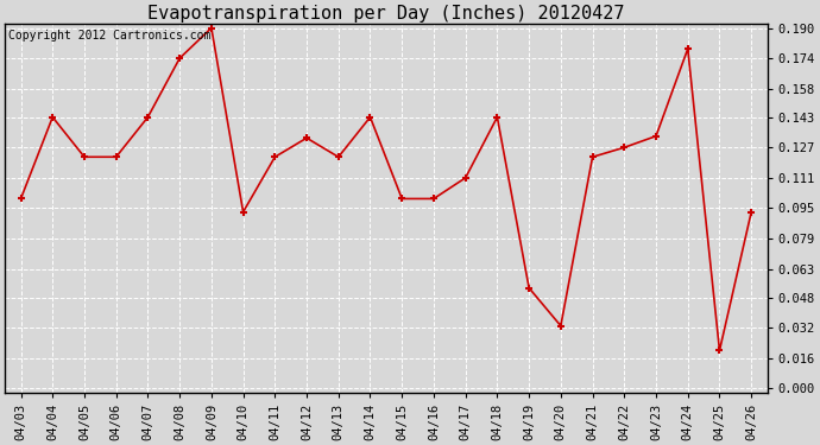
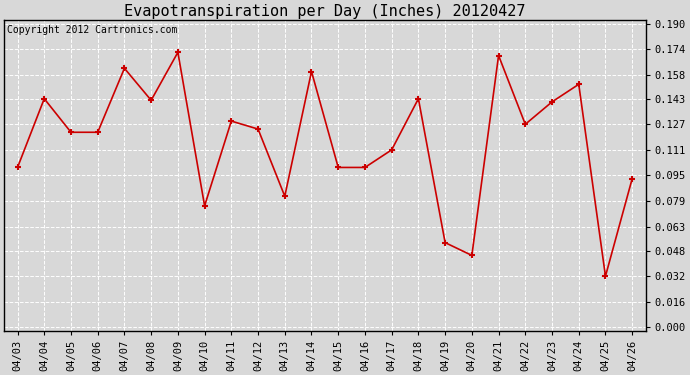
04/07: 0.143 -> 0.162
04/08: 0.174 -> 0.142
04/09: 0.190 -> 0.172
04/10: 0.093 -> 0.076
04/11: 0.122 -> 0.129
04/12: 0.132 -> 0.124
04/13: 0.122 -> 0.082
04/14: 0.143 -> 0.160
04/20: 0.033 -> 0.045
04/21: 0.122 -> 0.170
04/23: 0.133 -> 0.141
04/24: 0.179 -> 0.152
04/25: 0.020 -> 0.032
